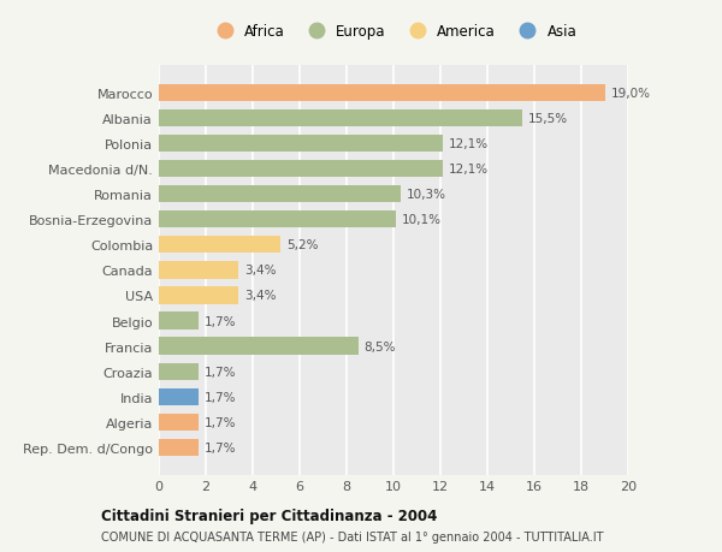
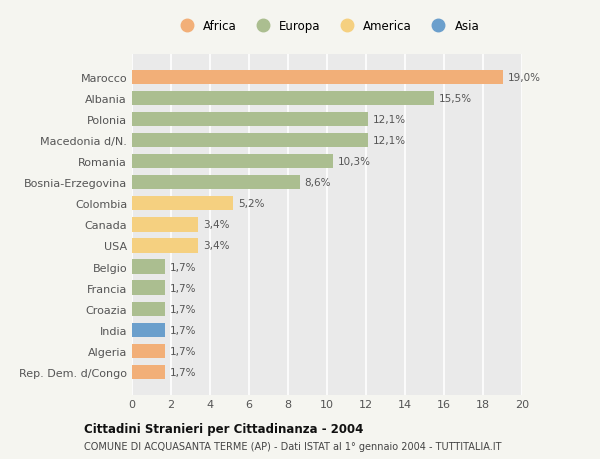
Bosnia-Erzegovina: 10,1% -> 8,6%
Francia: 8,5% -> 1,7%
